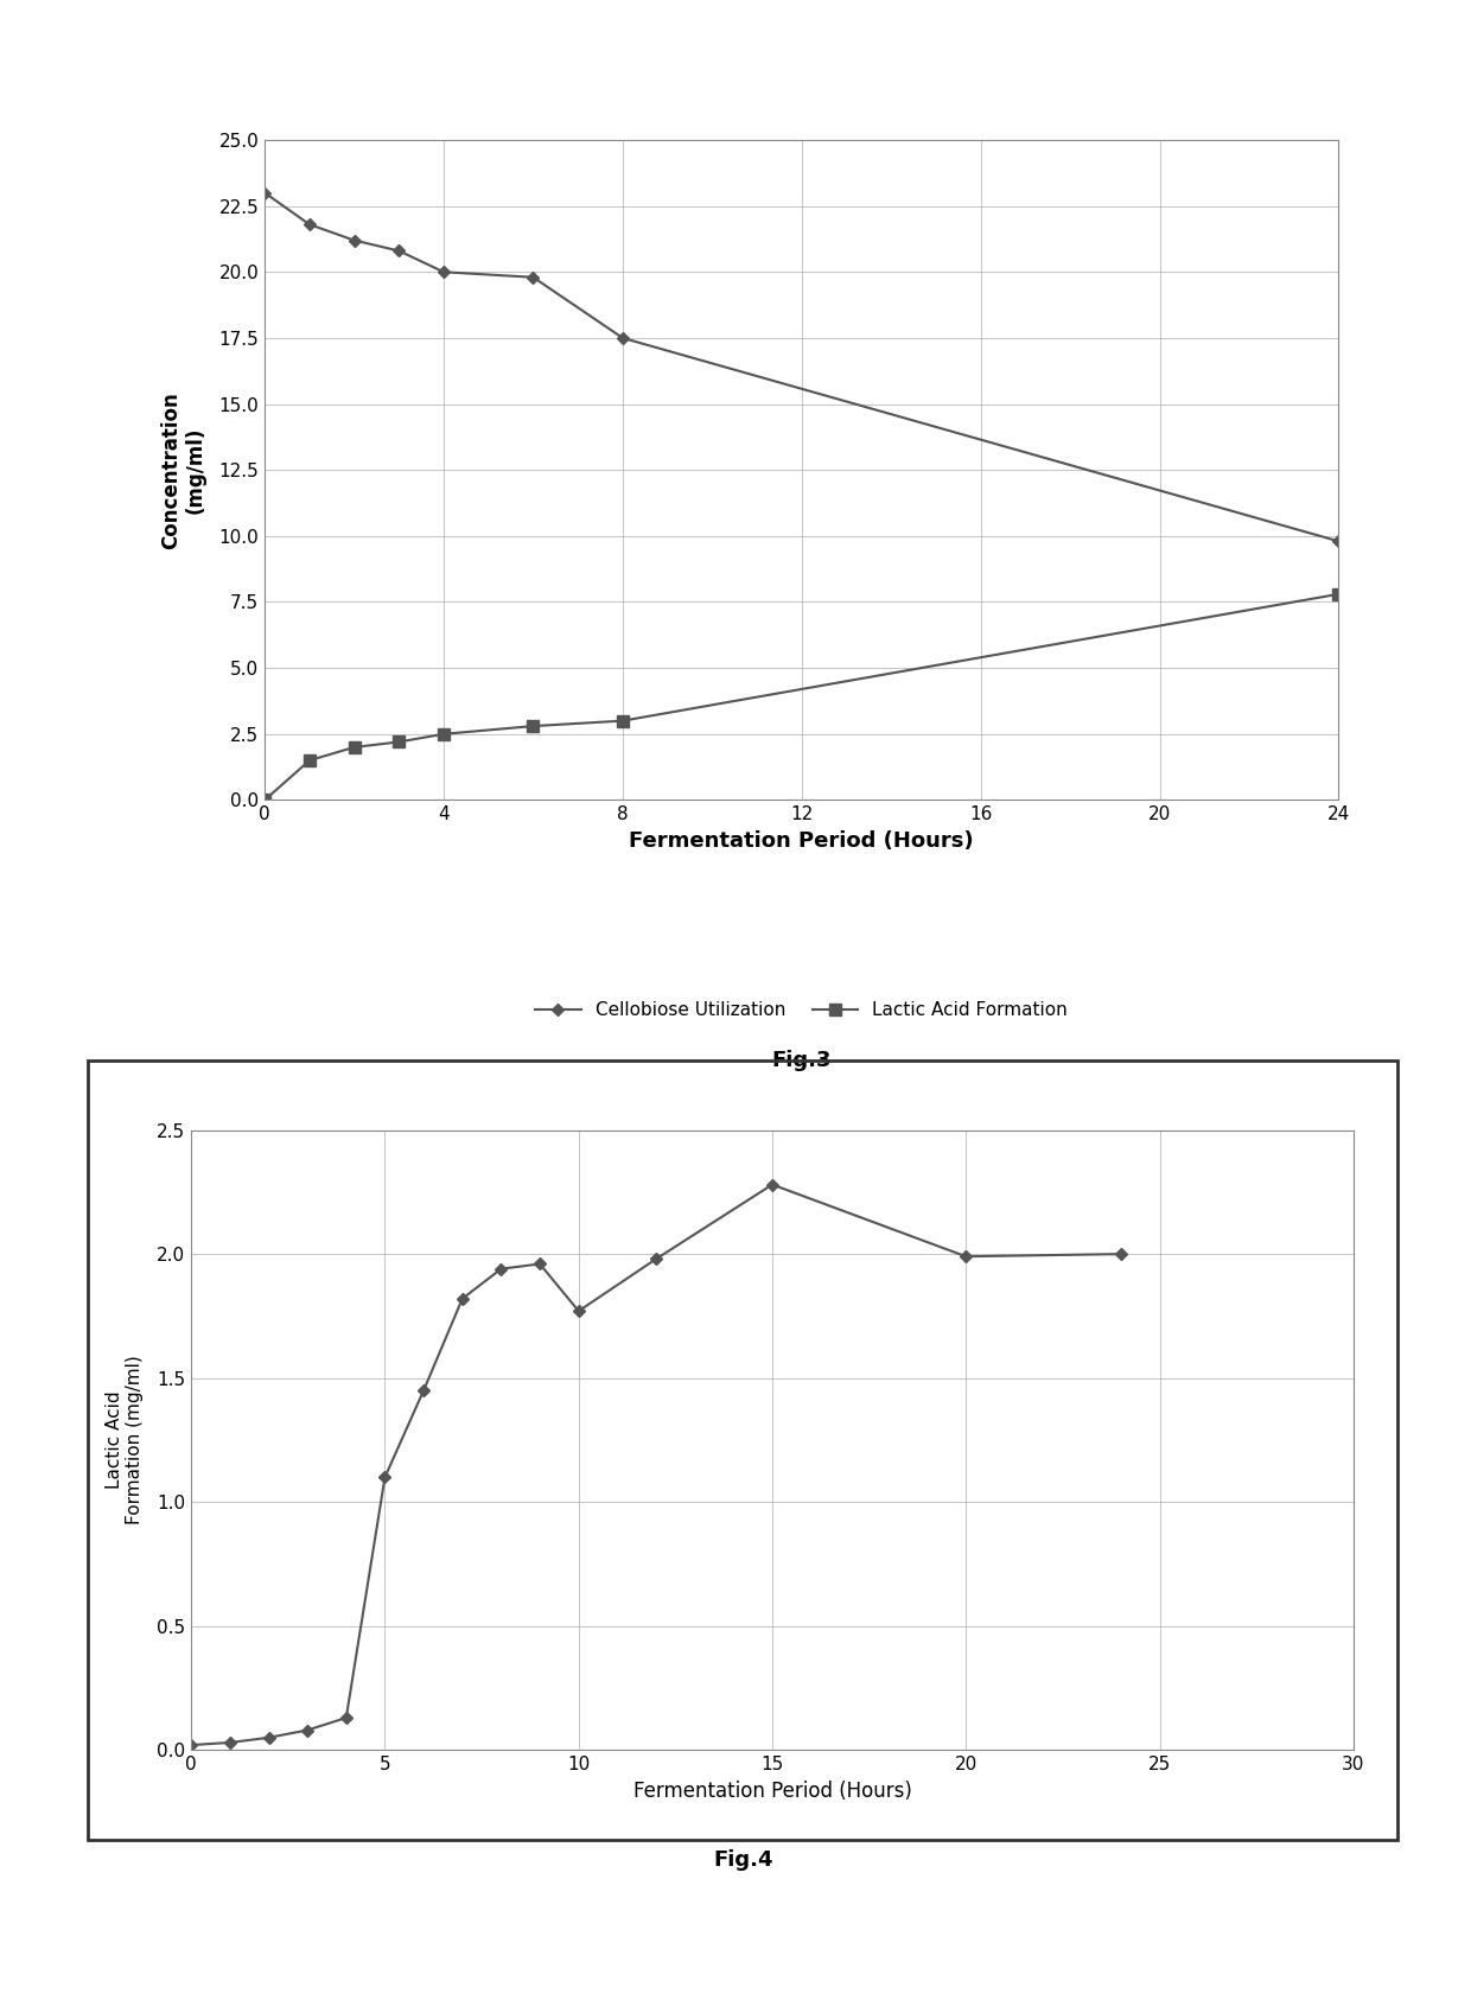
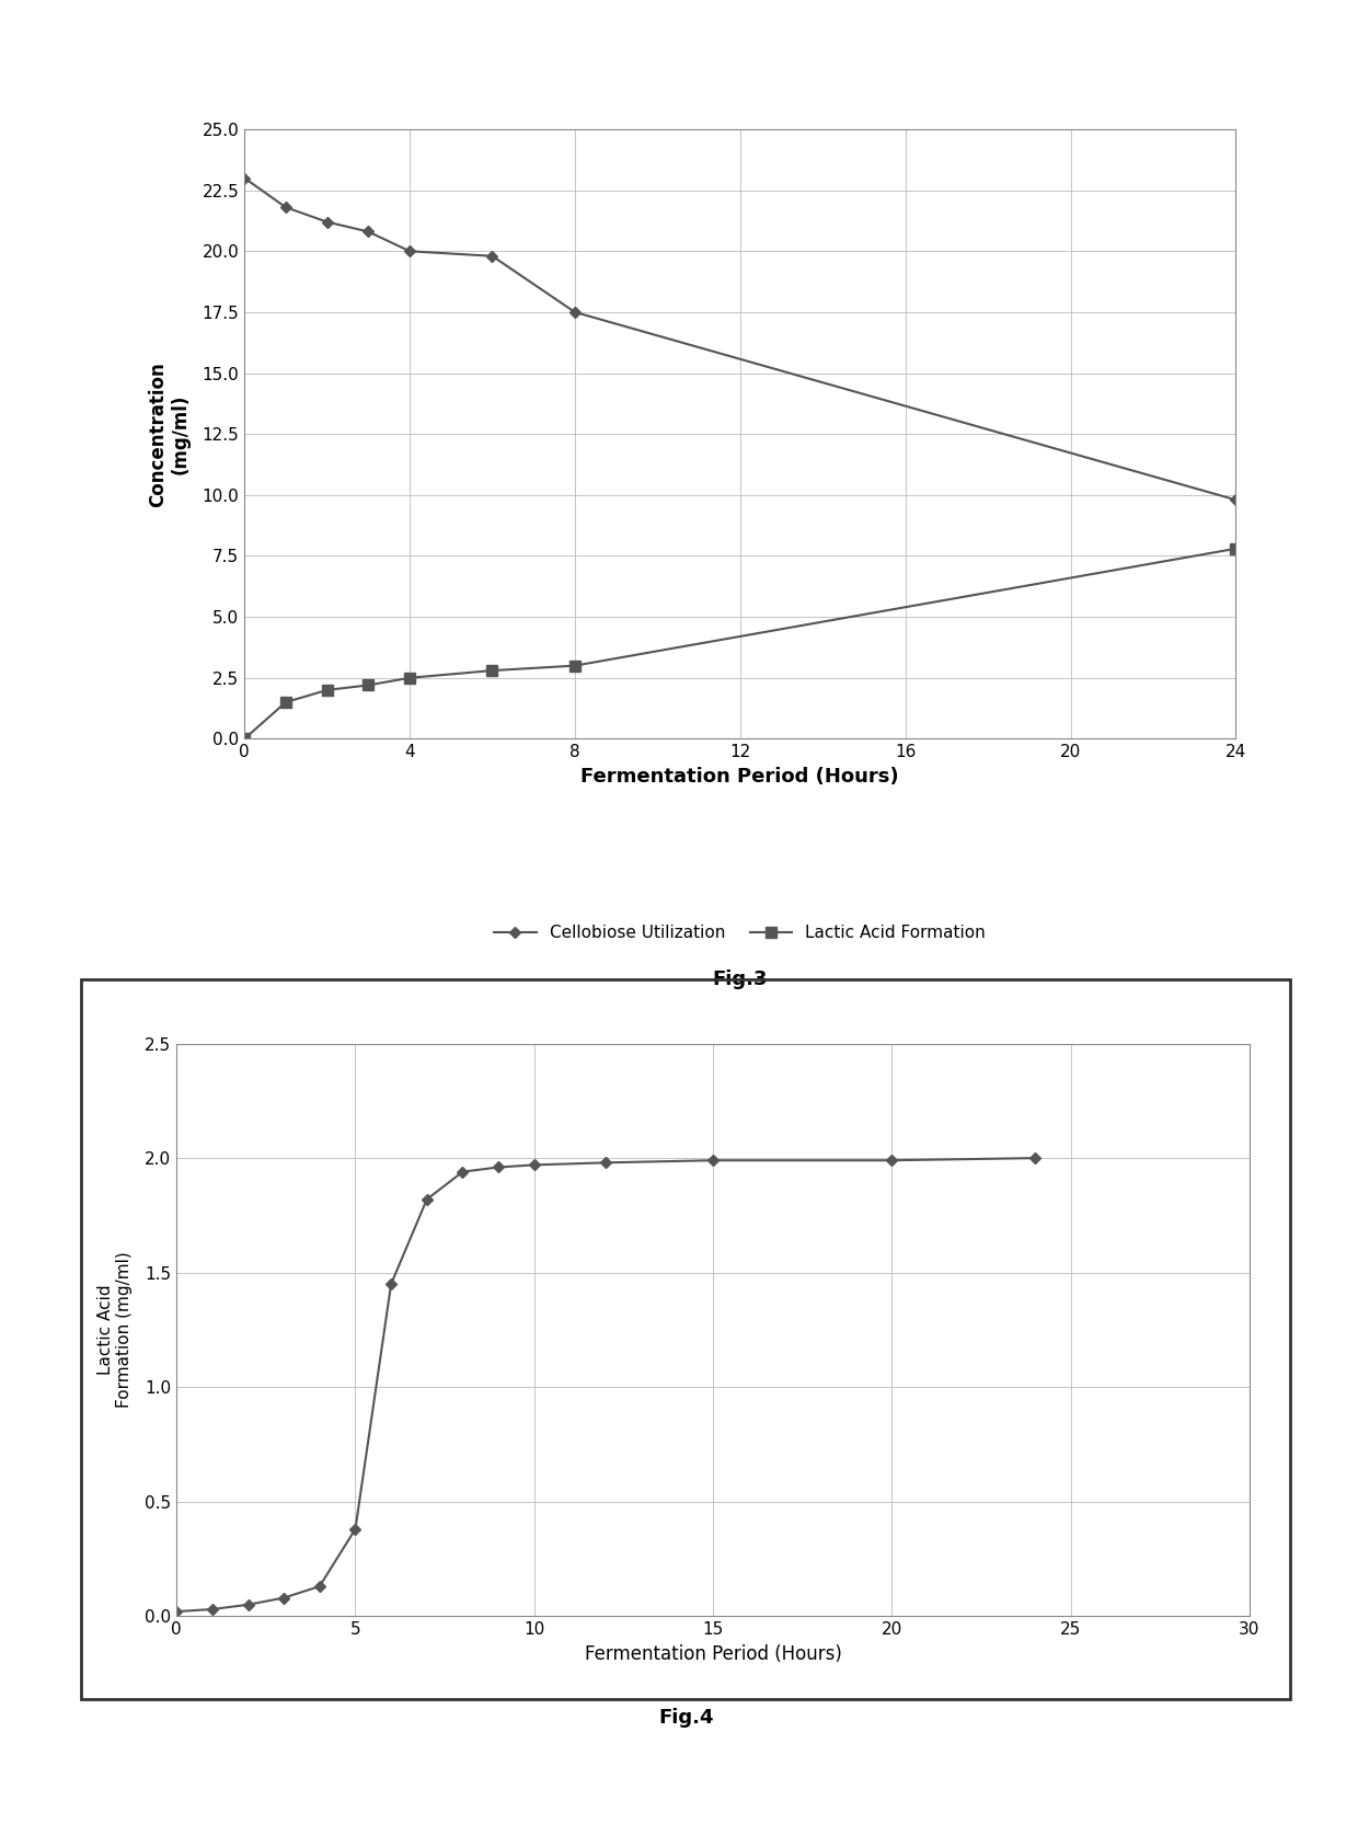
5: 1.10 -> 0.38
10: 1.77 -> 1.97
15: 2.28 -> 1.99
